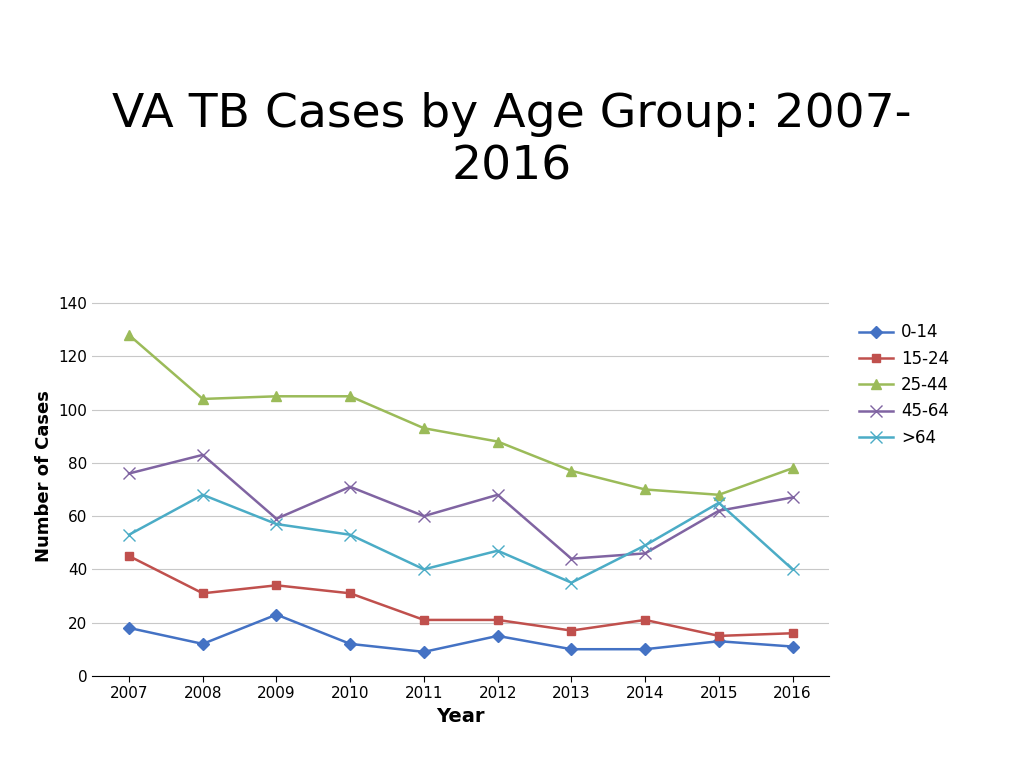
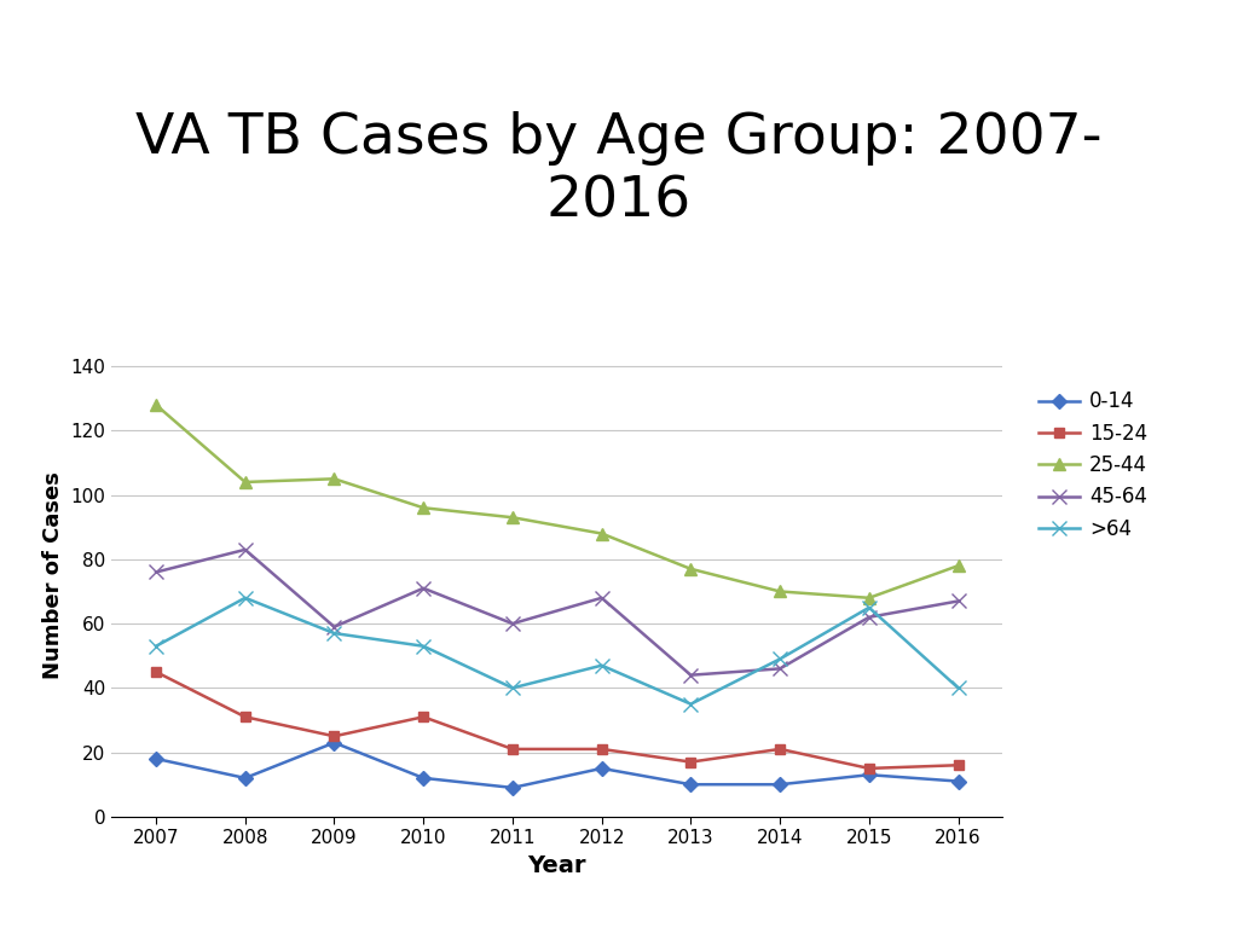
15-24/2009: 34 -> 25
25-44/2010: 105 -> 96
